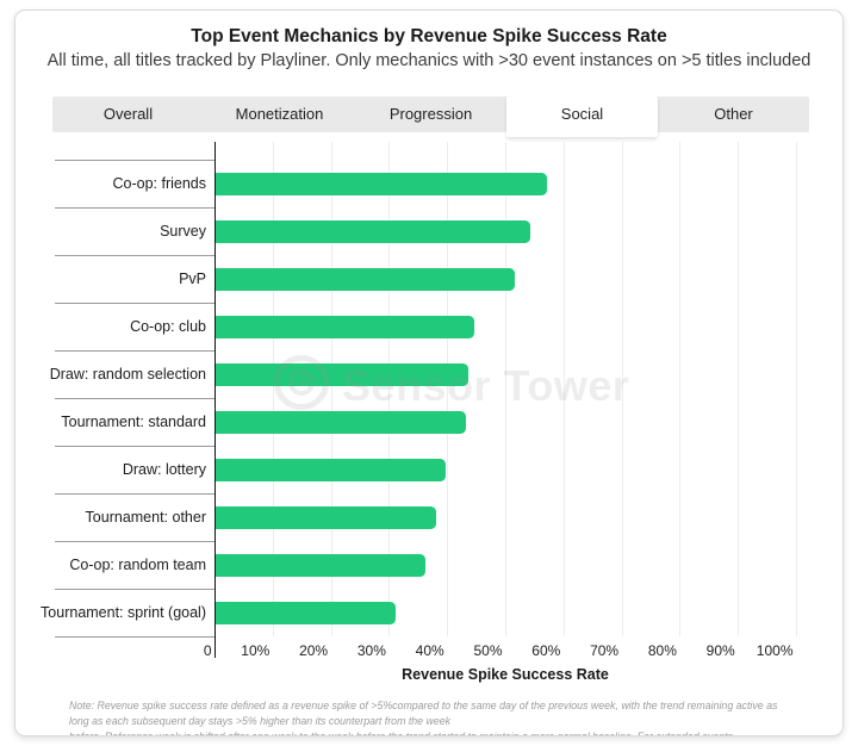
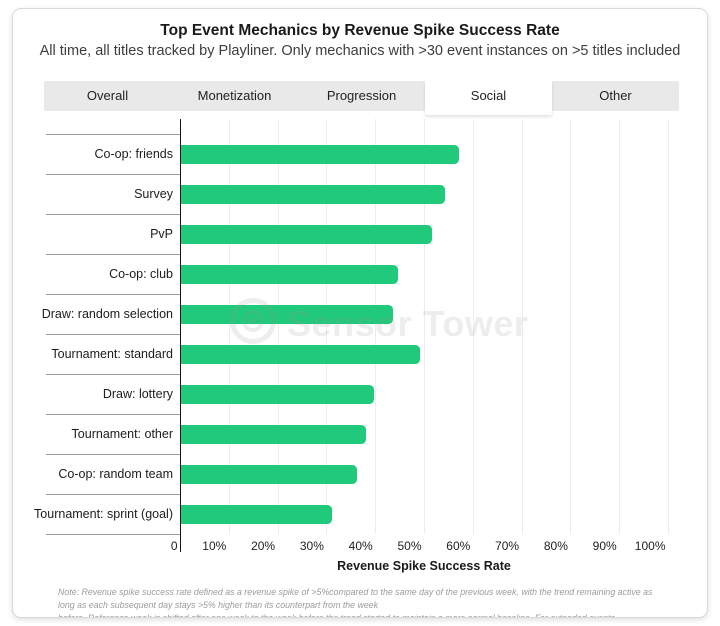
Tournament: standard: 43% -> 49%
